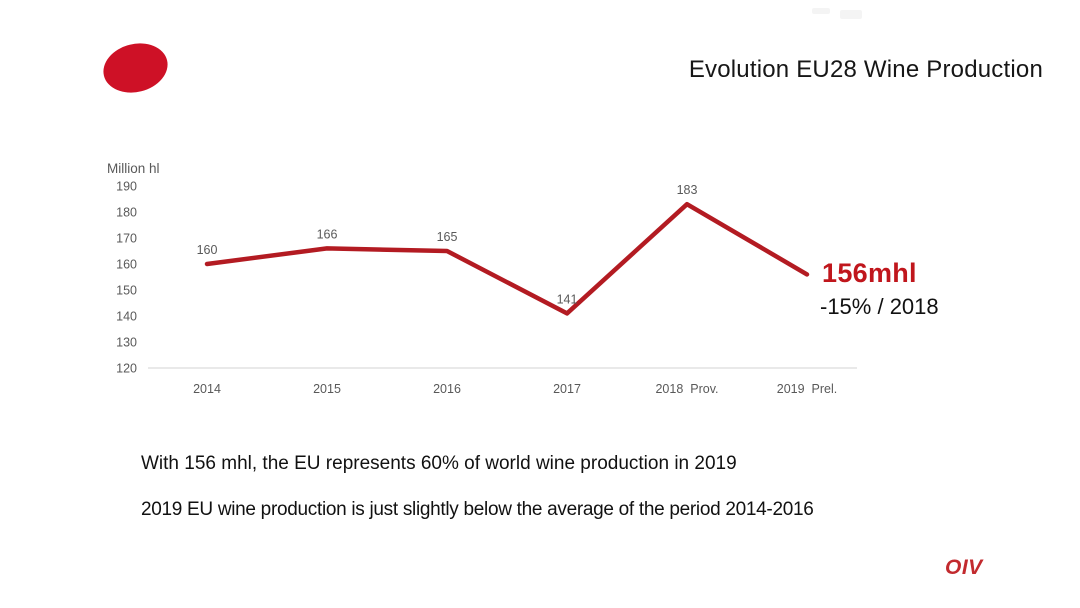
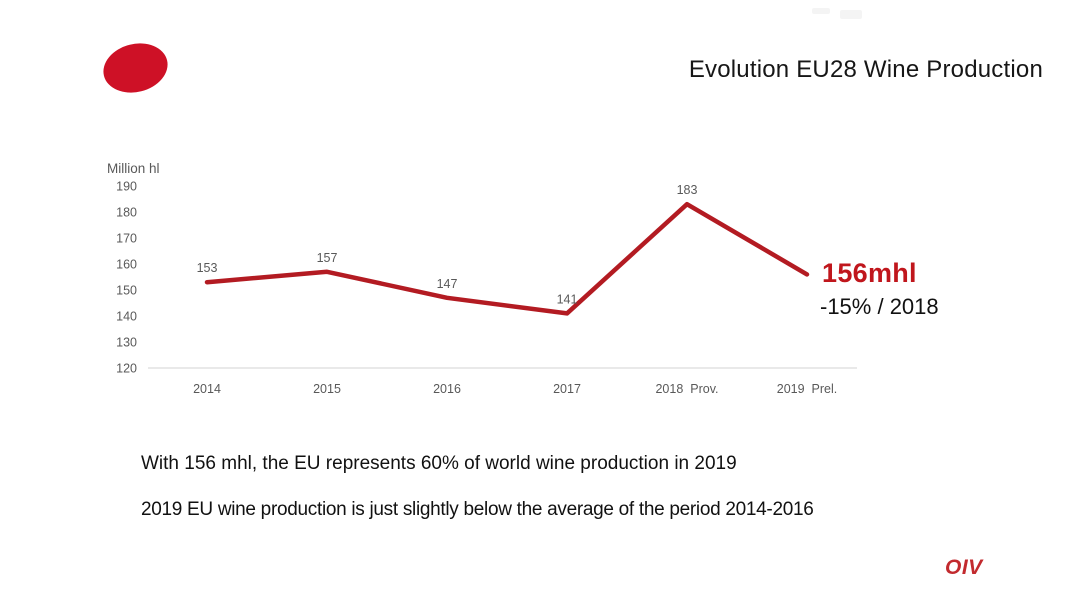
2014: 160 -> 153
2015: 166 -> 157
2016: 165 -> 147
